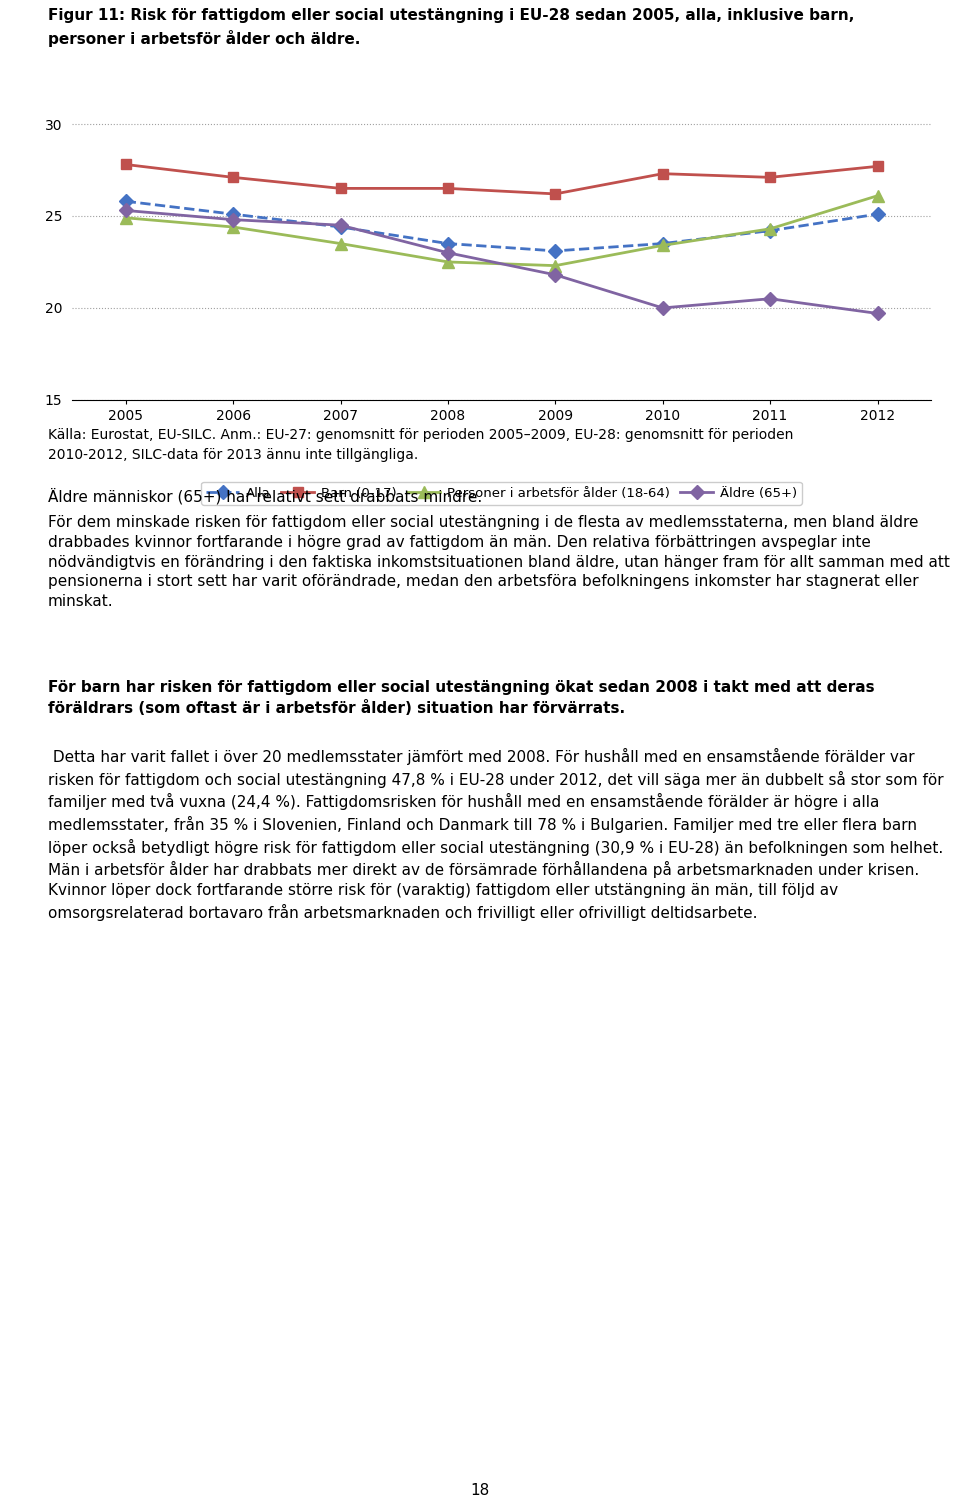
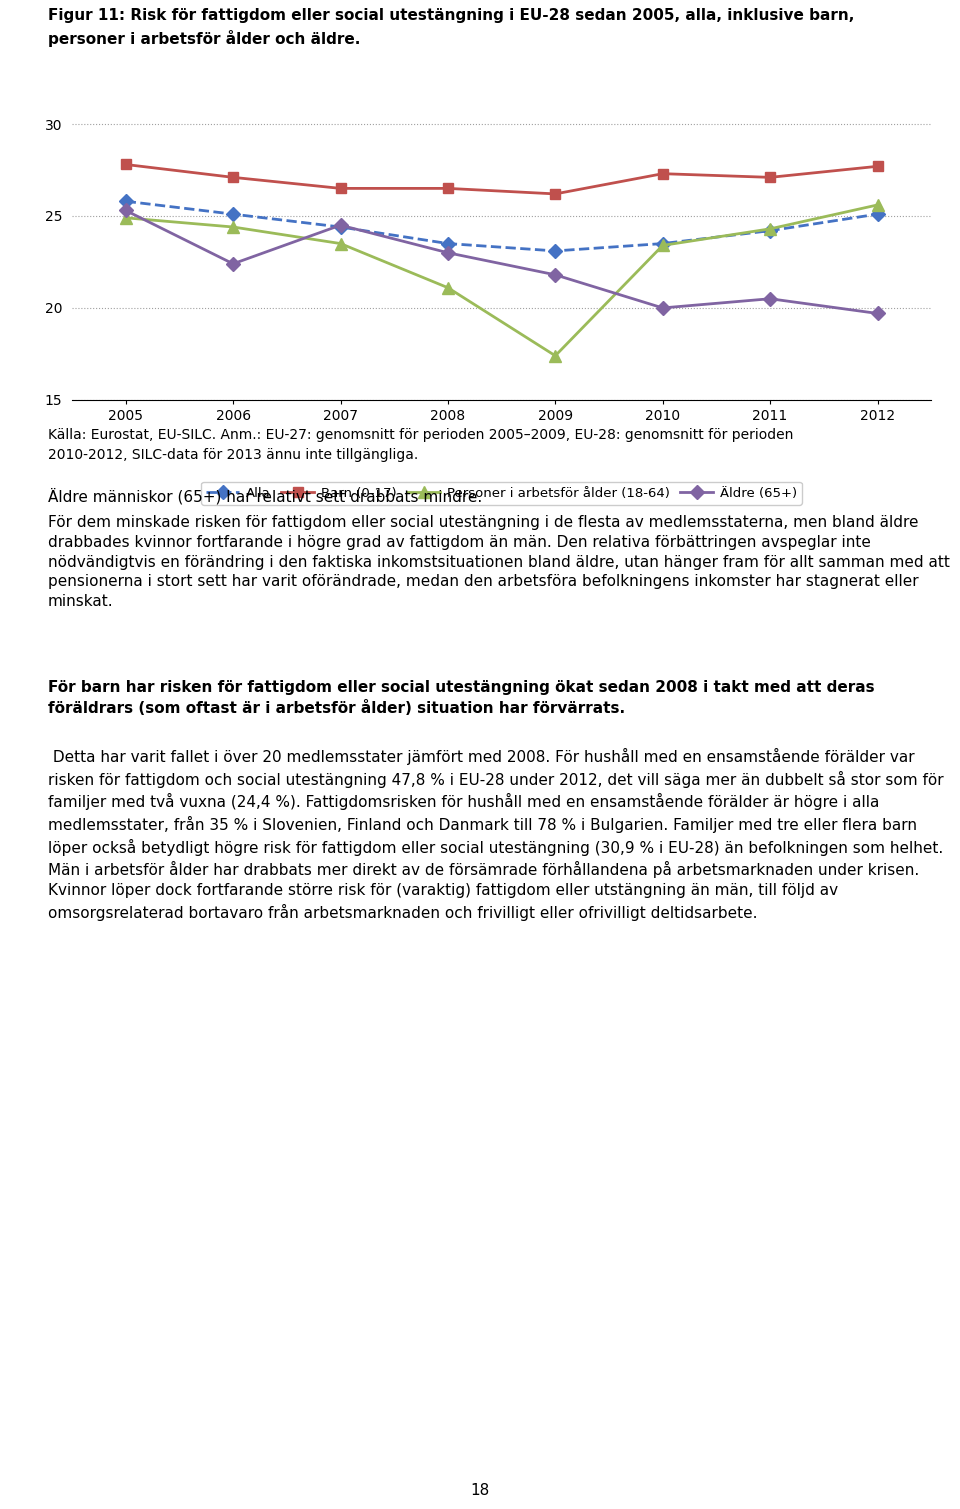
Äldre (65+)/2006: 24.8 -> 22.4
Personer i arbetsför ålder (18-64)/2008: 22.5 -> 21.1
Personer i arbetsför ålder (18-64)/2009: 22.3 -> 17.4
Personer i arbetsför ålder (18-64)/2012: 26.1 -> 25.6
